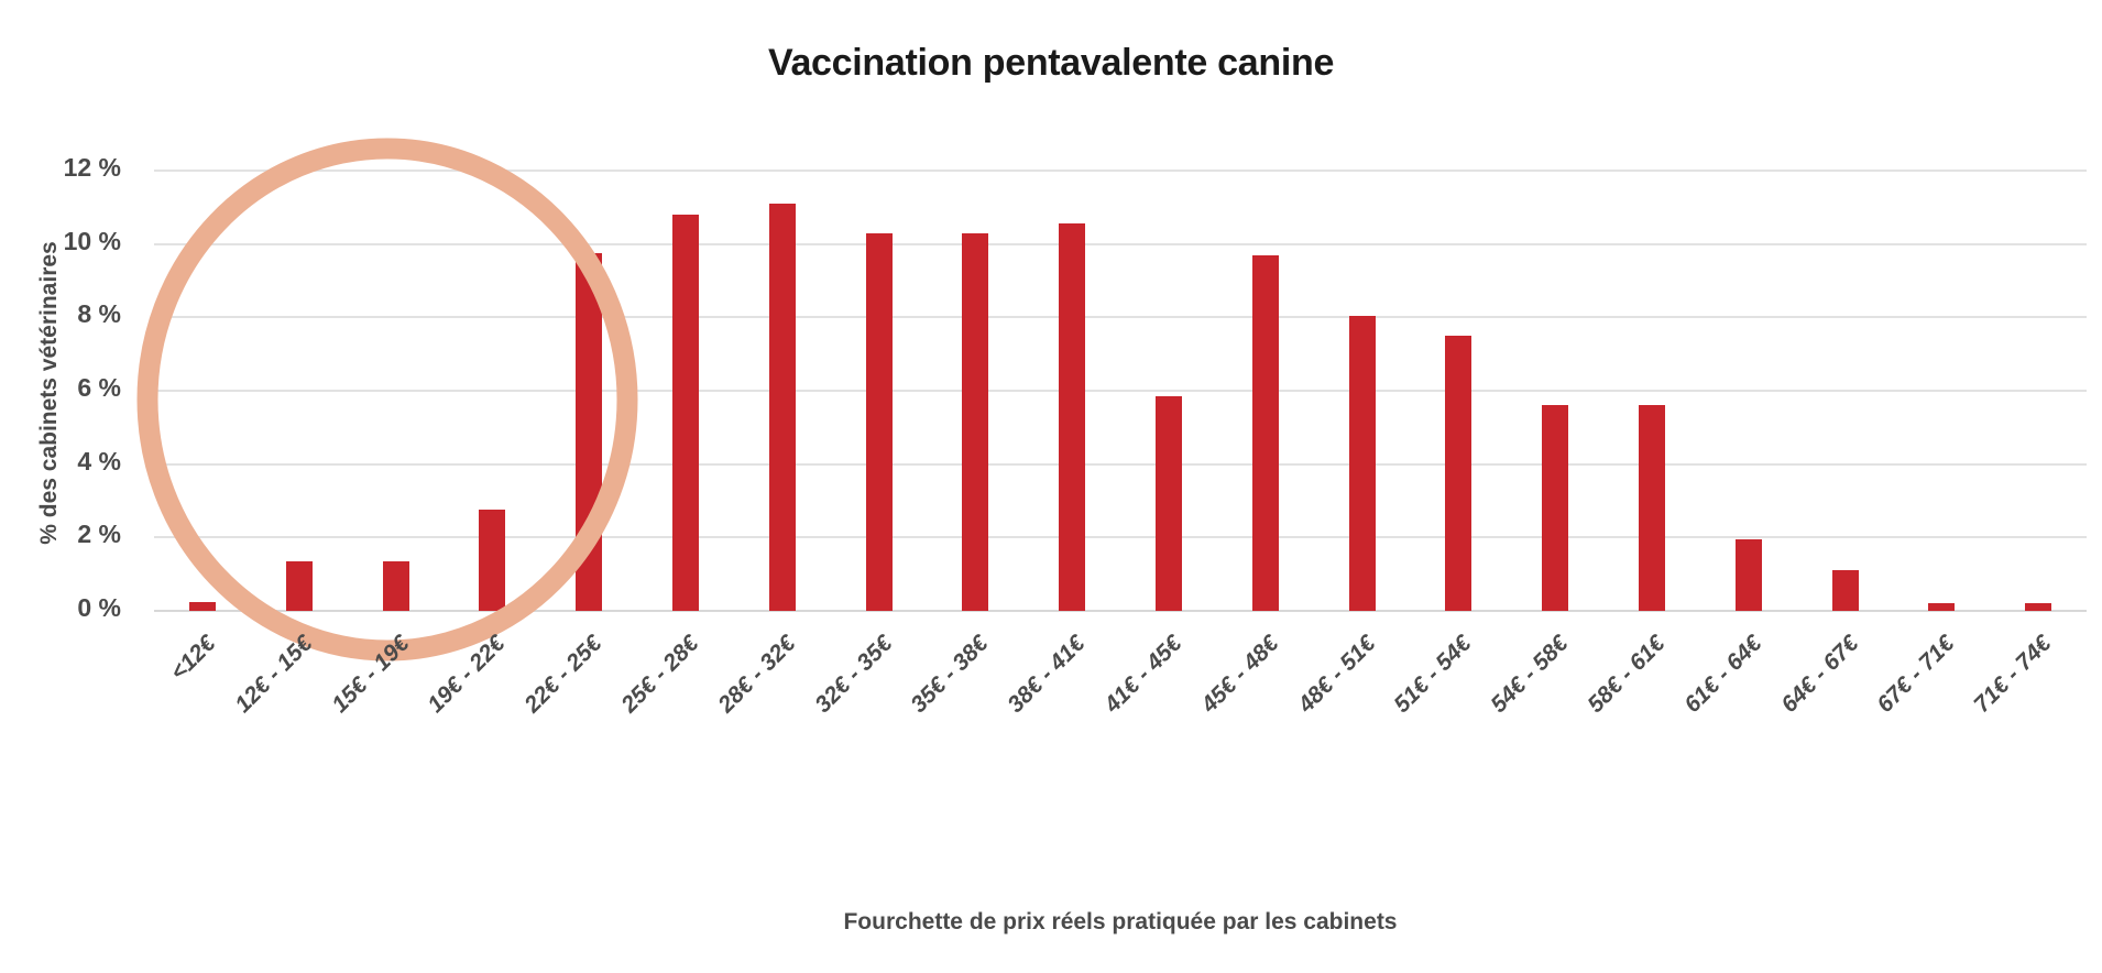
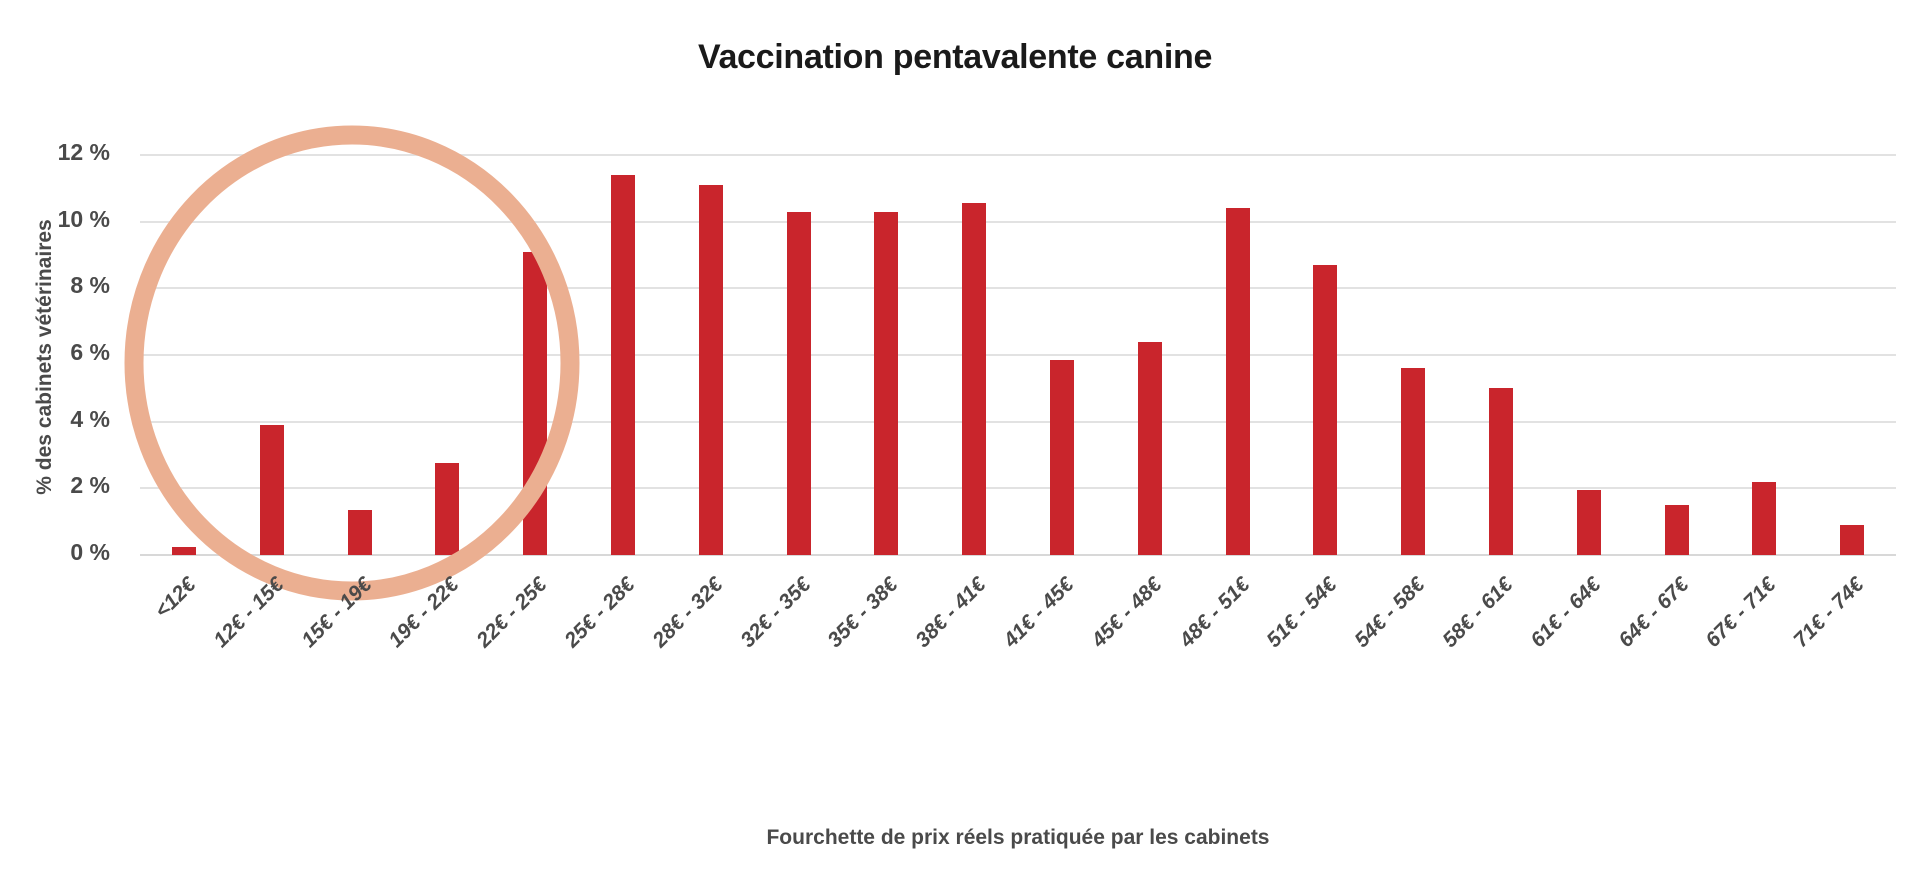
12€ - 15€: 1.4% -> 3.9%
22€ - 25€: 9.8% -> 9.1%
25€ - 28€: 10.8% -> 11.4%
45€ - 48€: 9.7% -> 6.4%
48€ - 51€: 8.1% -> 10.4%
51€ - 54€: 7.5% -> 8.7%
58€ - 61€: 5.6% -> 5.0%
64€ - 67€: 1.1% -> 1.5%
67€ - 71€: 0.2% -> 2.2%
71€ - 74€: 0.2% -> 0.9%
